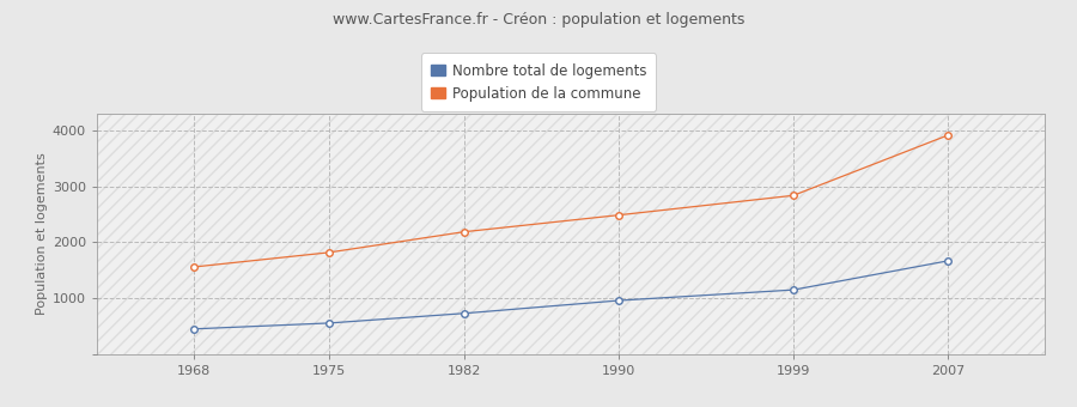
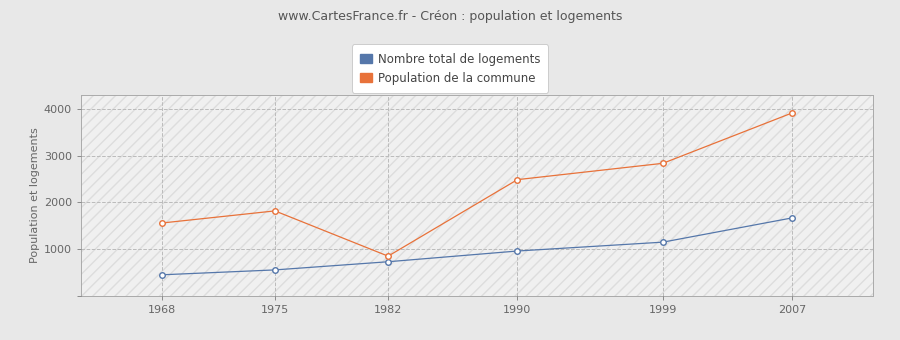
Population de la commune/1982: 2190 -> 850
